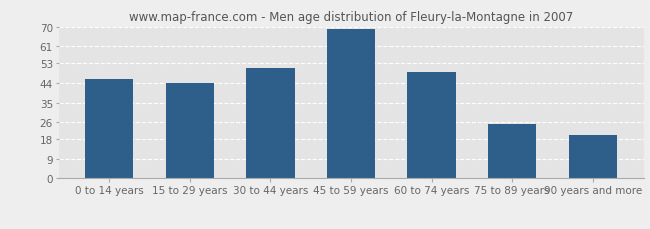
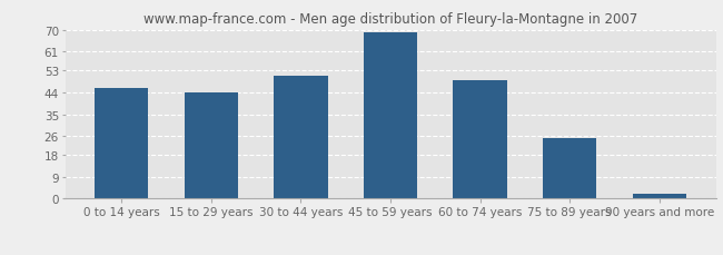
90 years and more: 20 -> 2
